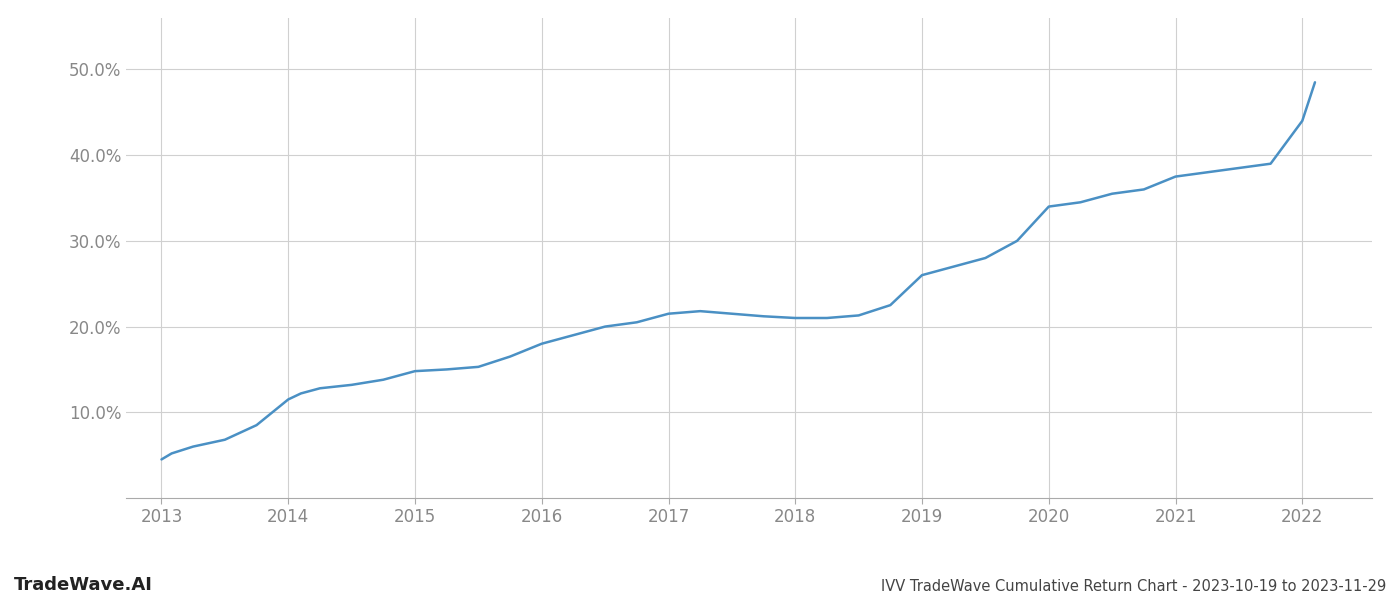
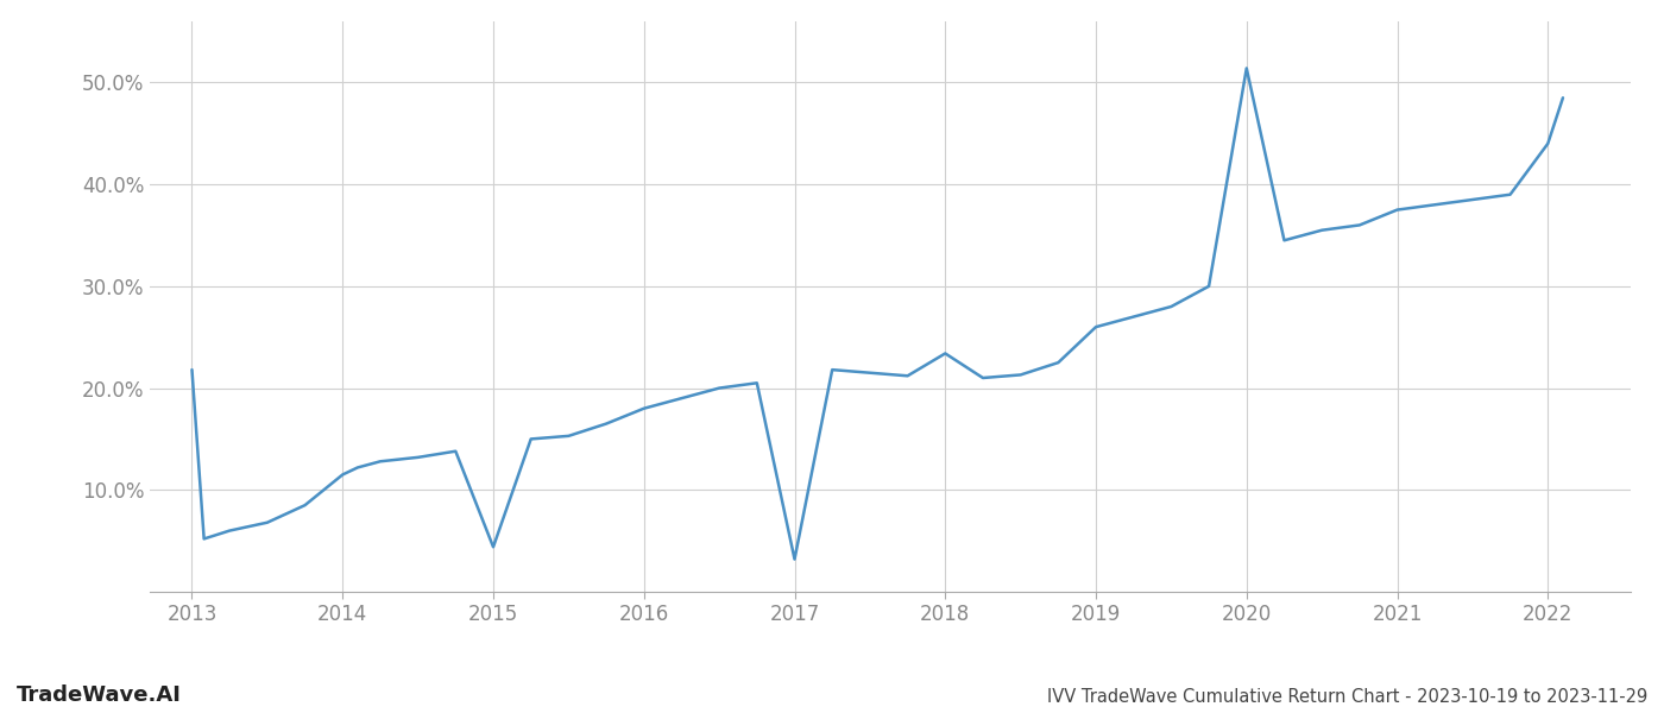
2013: 4.5% -> 21.8%
2015: 14.8% -> 4.4%
2017: 21.5% -> 3.2%
2018: 21.0% -> 23.4%
2020: 34.0% -> 51.4%
